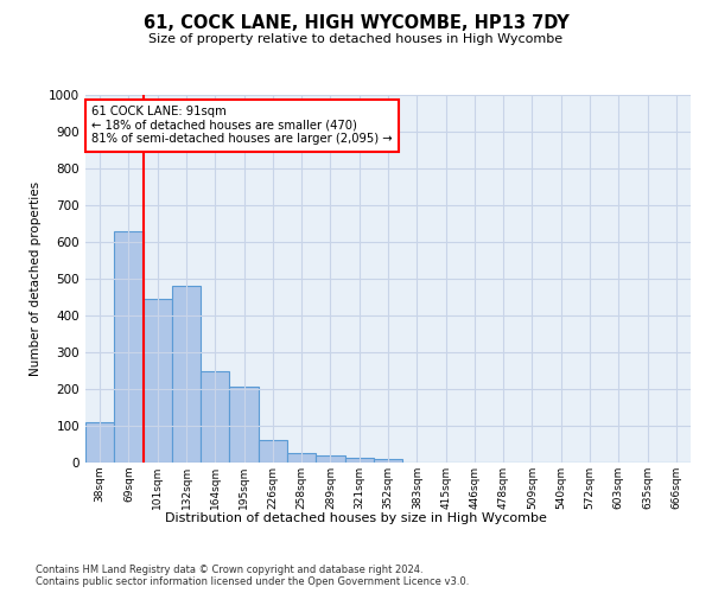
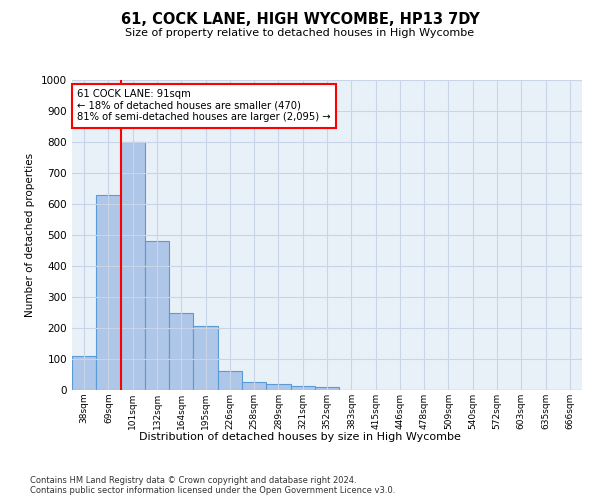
101sqm: 445 -> 800
